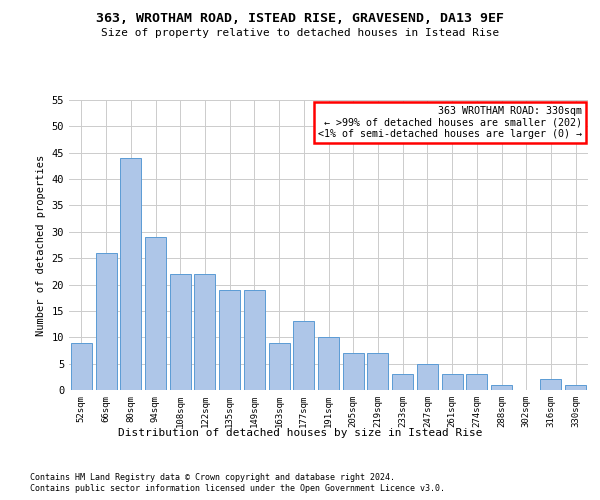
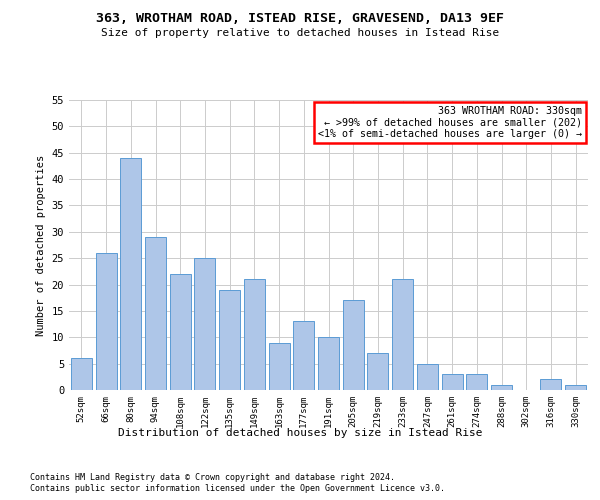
52sqm: 9 -> 6
122sqm: 22 -> 25
149sqm: 19 -> 21
205sqm: 7 -> 17
233sqm: 3 -> 21
